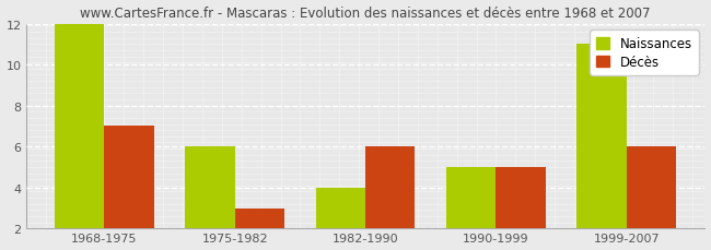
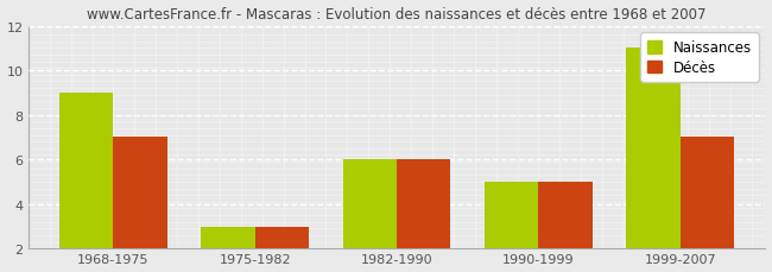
Naissances/1968-1975: 12 -> 9
Naissances/1975-1982: 6 -> 3
Naissances/1982-1990: 4 -> 6
Décès/1999-2007: 6 -> 7
